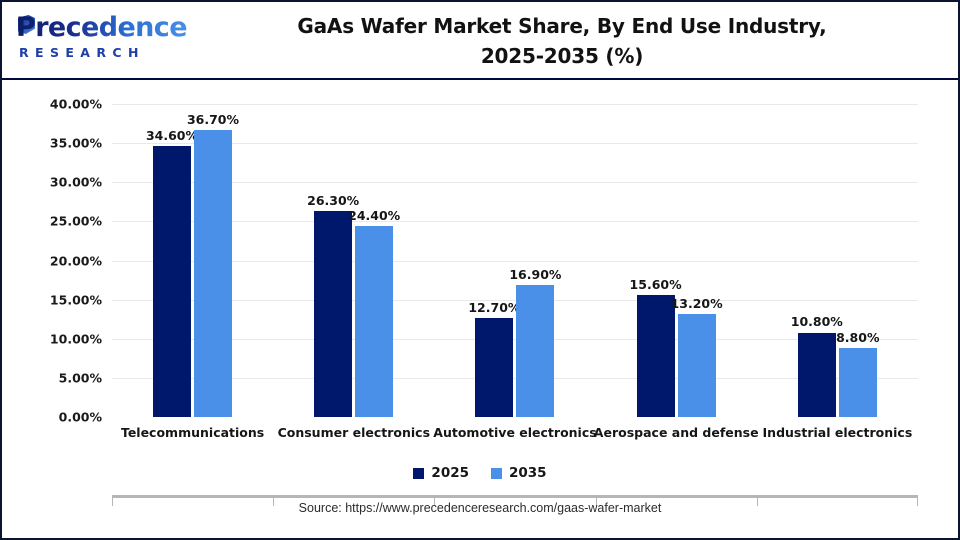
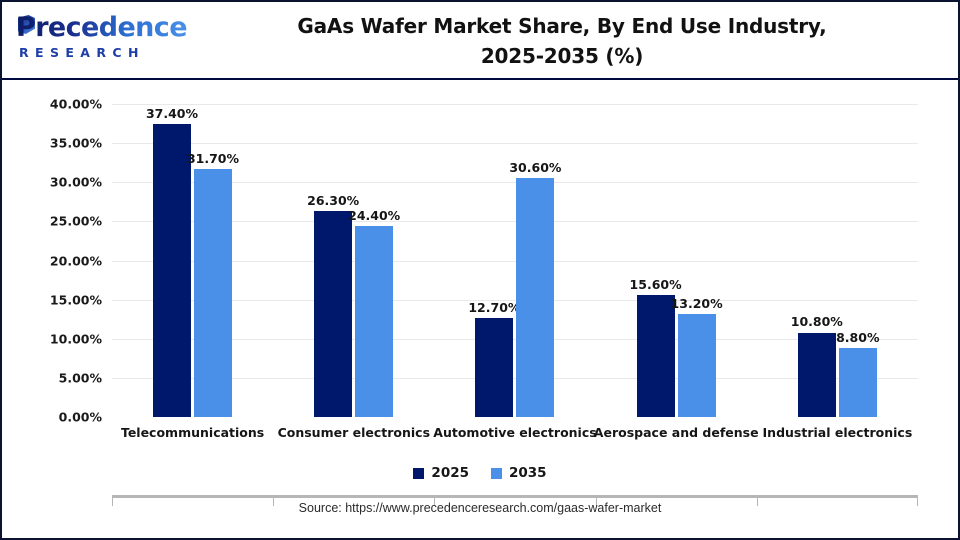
2025/Telecommunications: 34.60% -> 37.40%
2035/Telecommunications: 36.70% -> 31.70%
2035/Automotive electronics: 16.90% -> 30.60%
